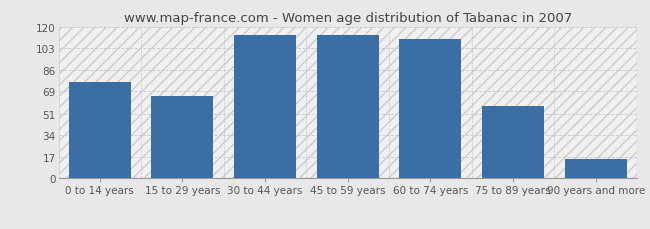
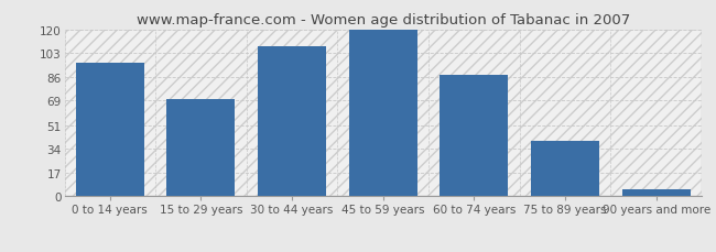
0 to 14 years: 76 -> 96
15 to 29 years: 65 -> 70
30 to 44 years: 113 -> 108
45 to 59 years: 113 -> 120
60 to 74 years: 110 -> 87
75 to 89 years: 57 -> 40
90 years and more: 15 -> 5
